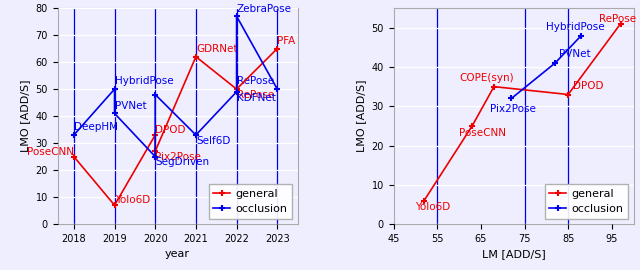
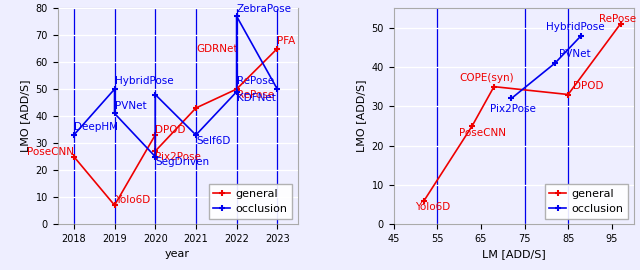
general/2021: 62 -> 43
